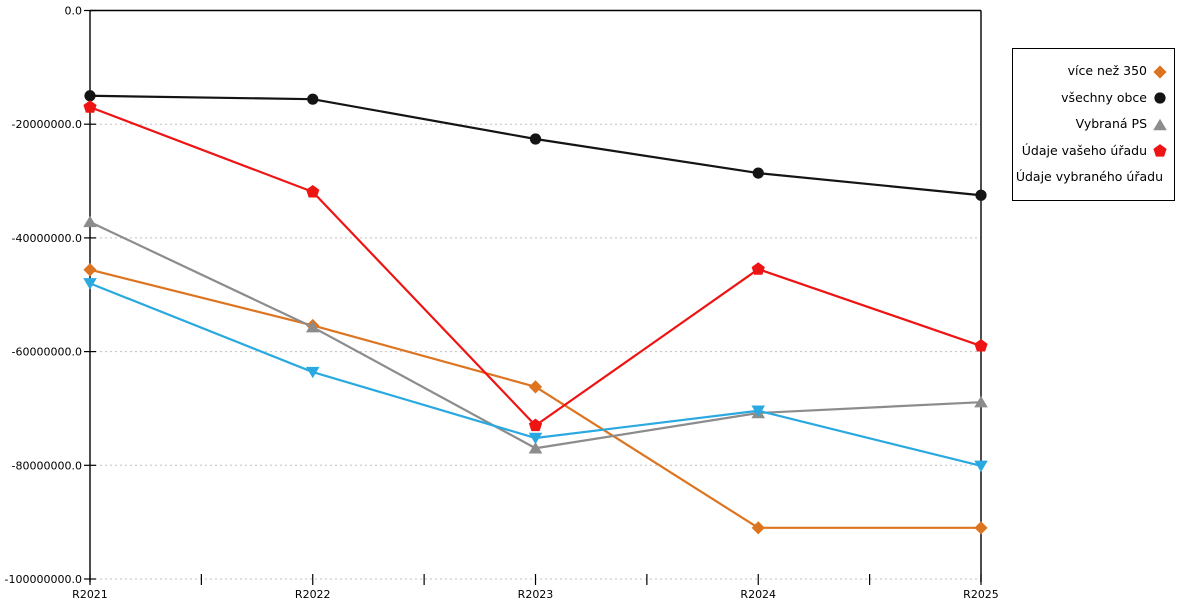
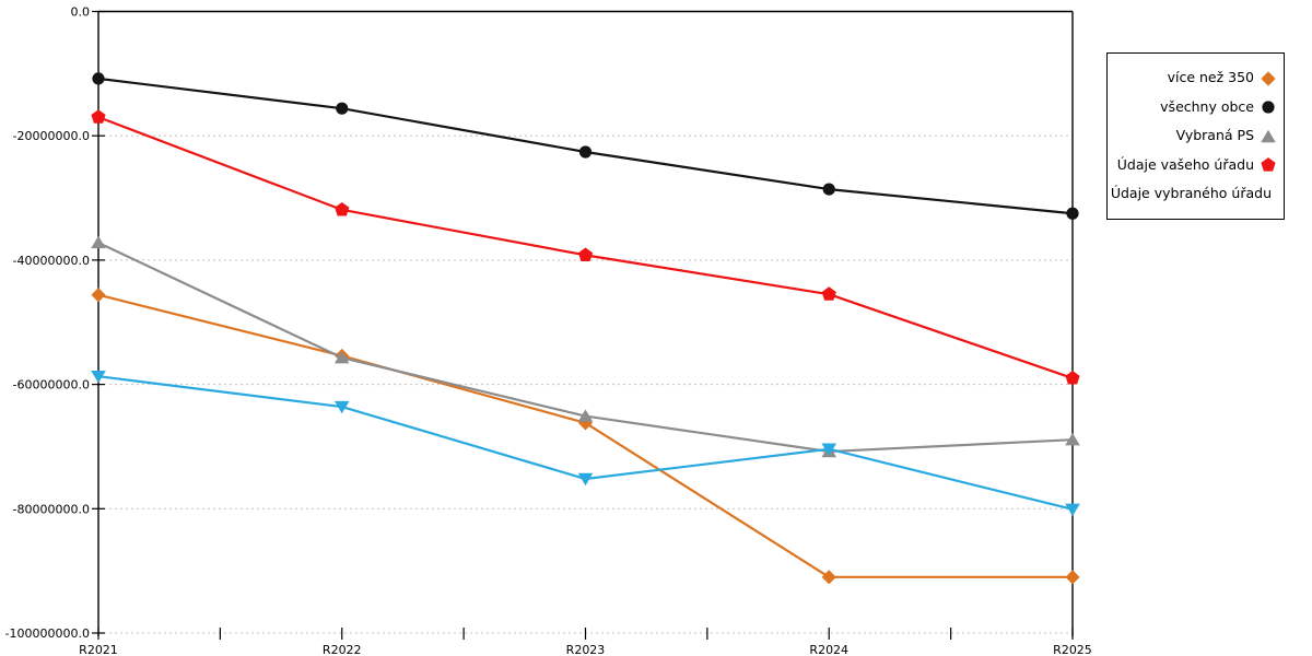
všechny obce/R2021: -15000000 -> -11000000
Údaje vybraného úřadu/R2021: -48000000 -> -59000000
Vybraná PS/R2023: -77000000 -> -65000000
Údaje vašeho úřadu/R2023: -73000000 -> -39000000
